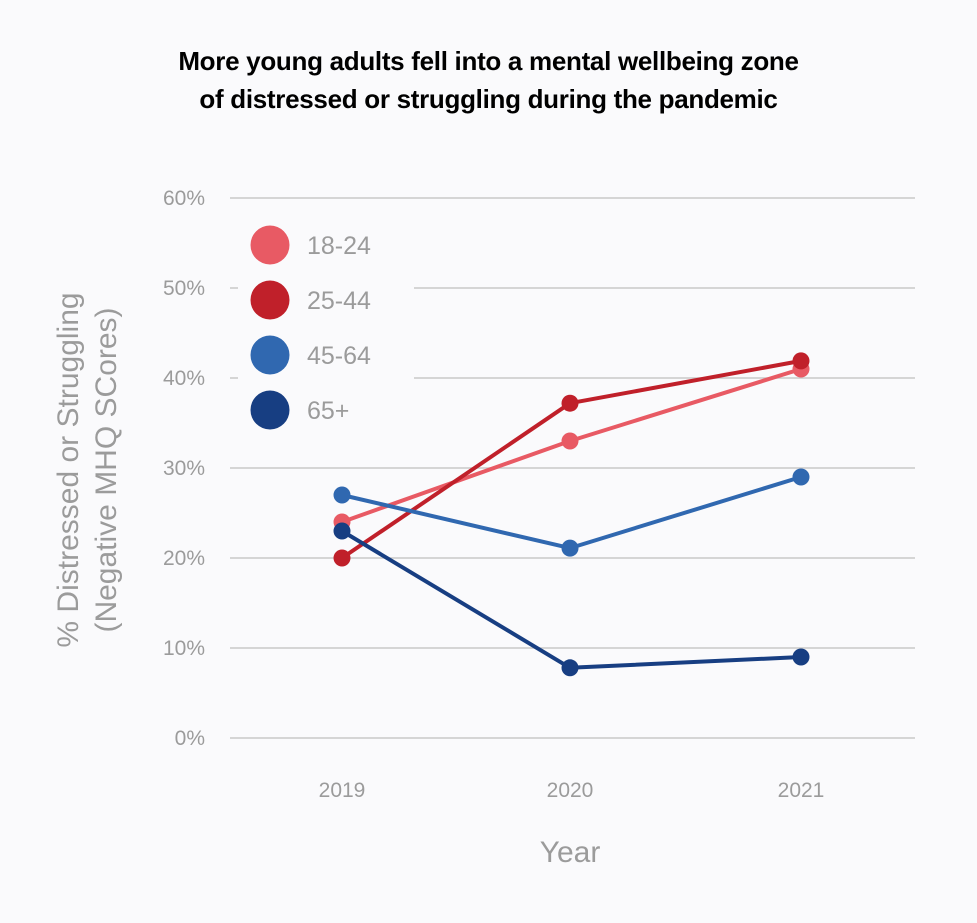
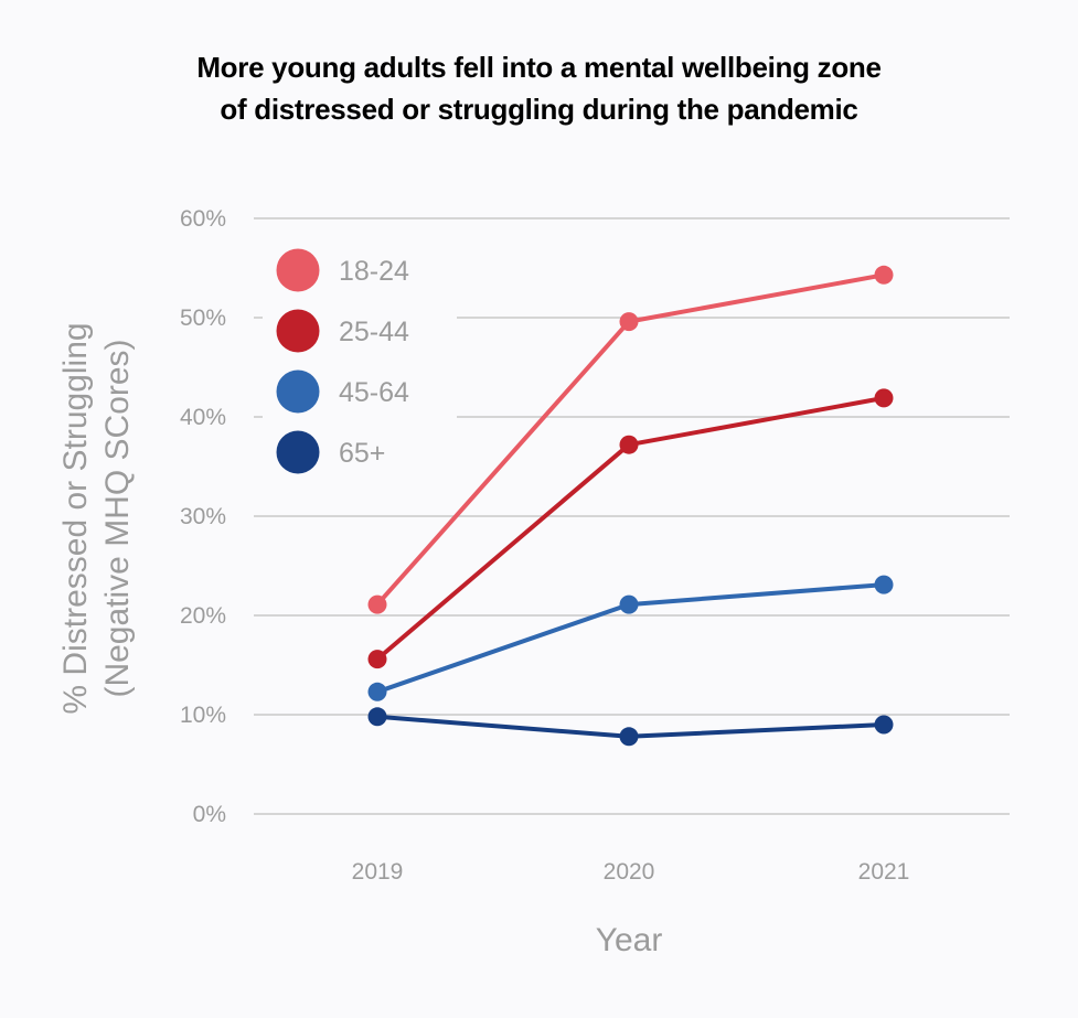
18-24/2019: 24% -> 21%
25-44/2019: 20% -> 16%
45-64/2019: 27% -> 12%
65+/2019: 23% -> 10%
18-24/2020: 33% -> 50%
18-24/2021: 41% -> 54%
45-64/2021: 29% -> 23%
